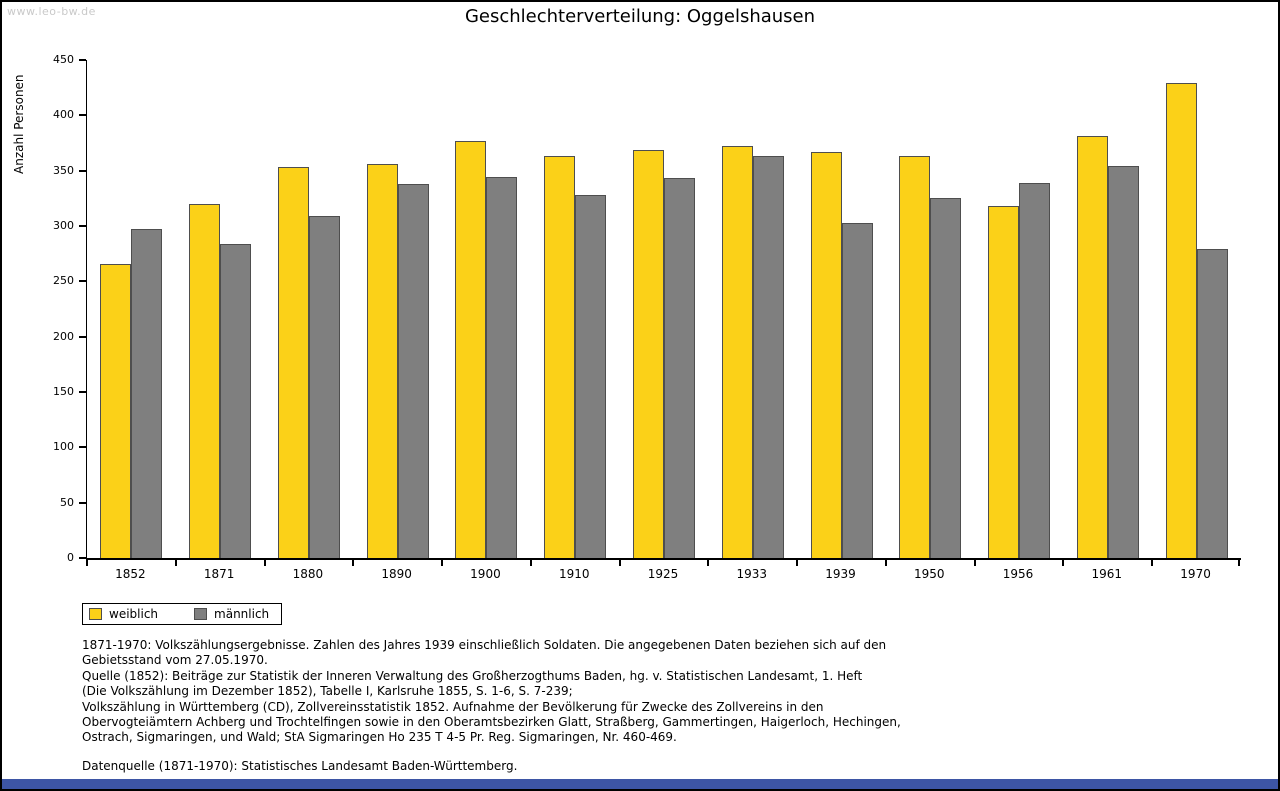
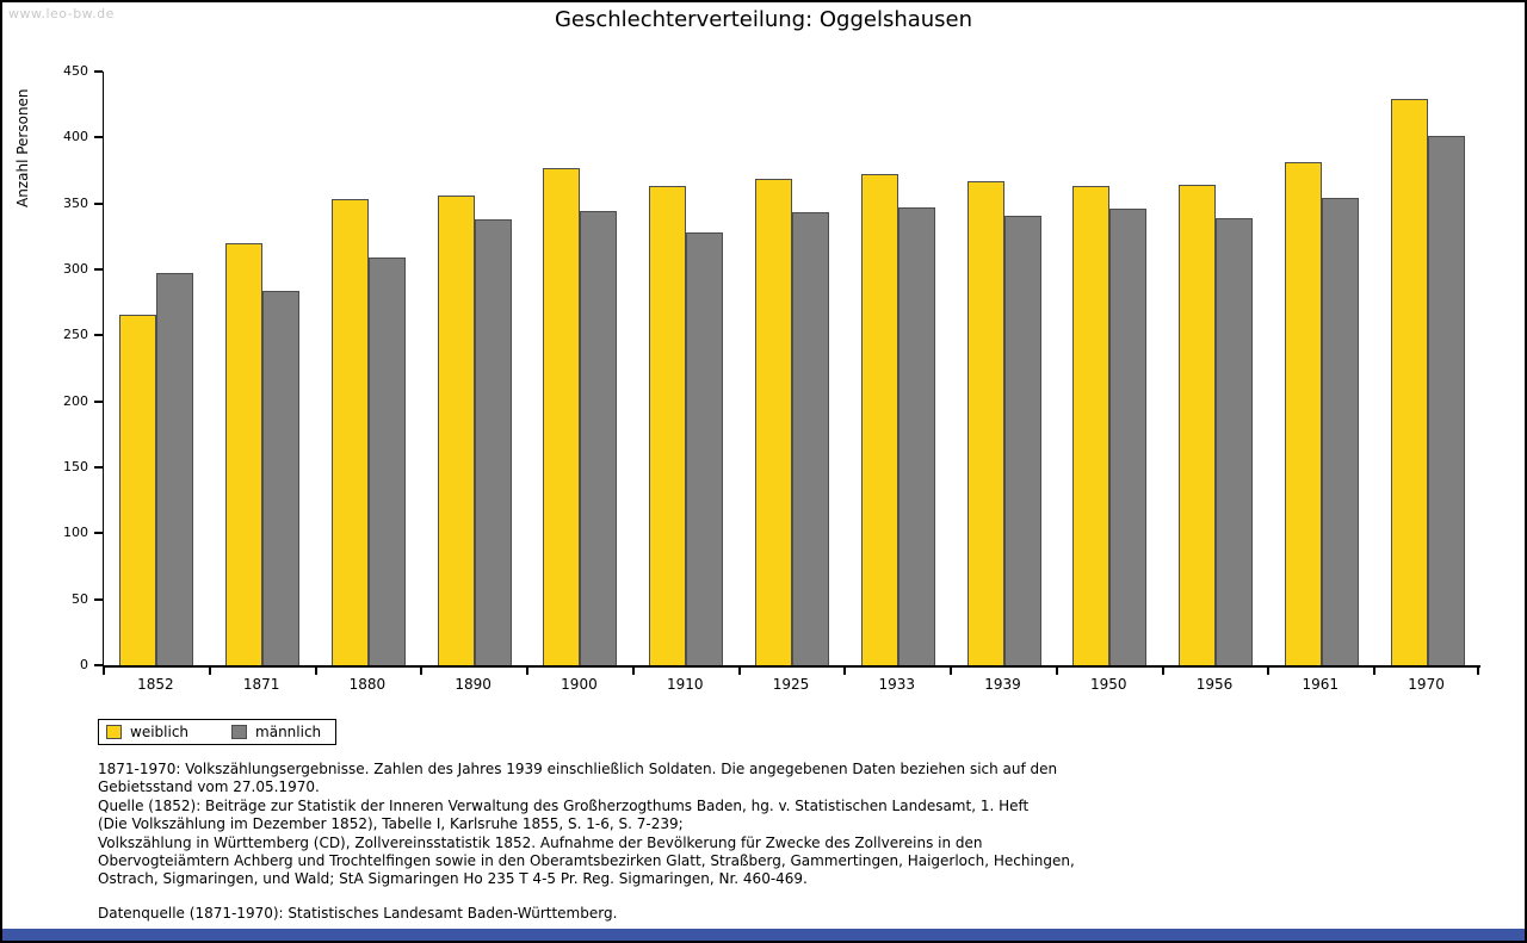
männlich/1933: 363 -> 347
männlich/1939: 303 -> 341
männlich/1950: 325 -> 346
weiblich/1956: 318 -> 364
männlich/1970: 279 -> 401
